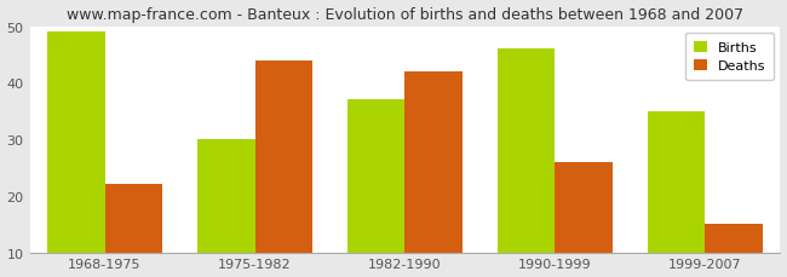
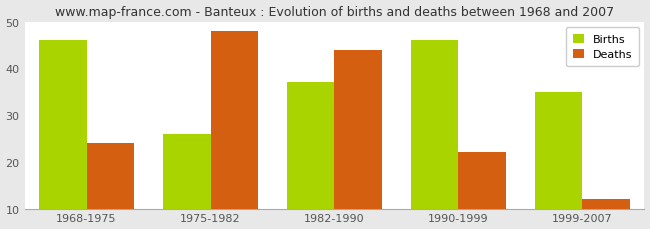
Births/1968-1975: 49 -> 46
Deaths/1968-1975: 22 -> 24
Births/1975-1982: 30 -> 26
Deaths/1975-1982: 44 -> 48
Deaths/1982-1990: 42 -> 44
Deaths/1990-1999: 26 -> 22
Deaths/1999-2007: 15 -> 12
